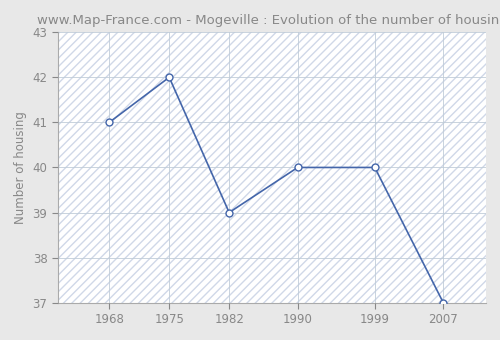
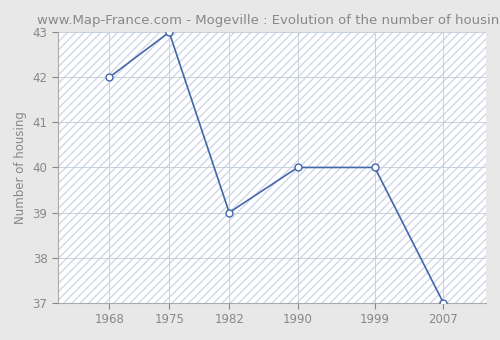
1968: 41 -> 42
1975: 42 -> 43
